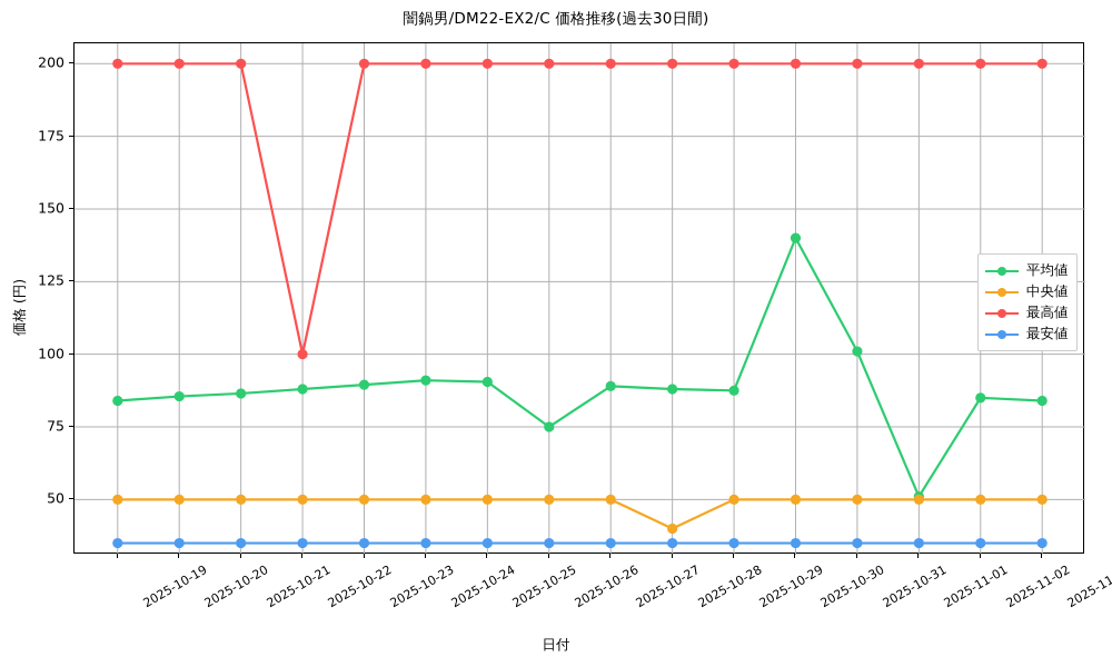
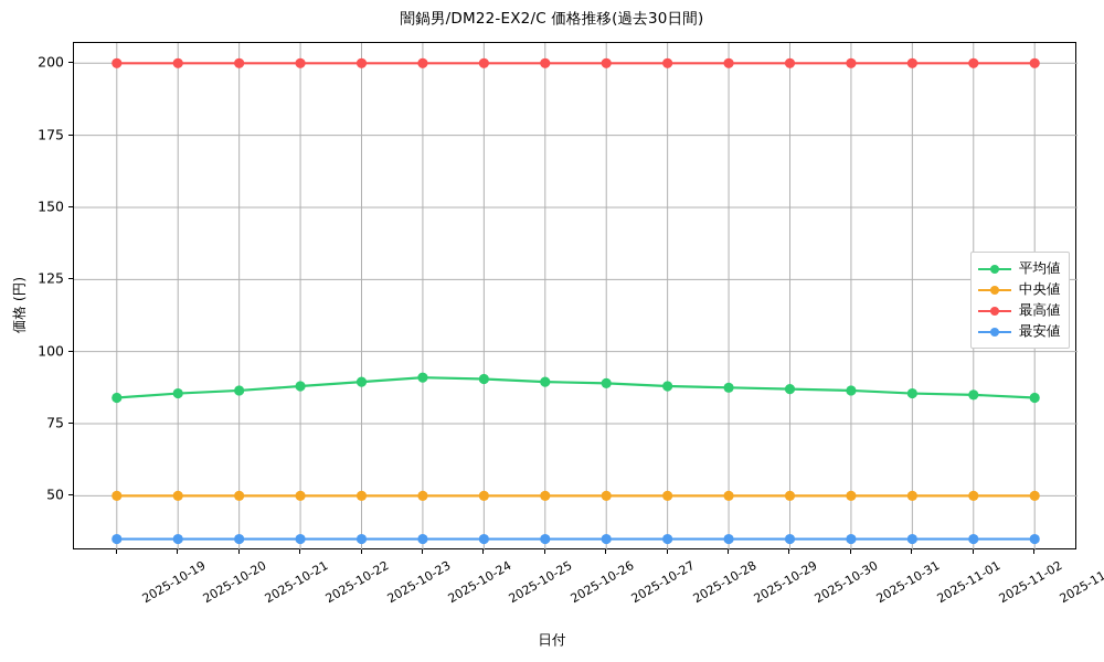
最高値/2025-10-22: 100 -> 200
平均値/2025-10-26: 75 -> 90
中央値/2025-10-28: 40 -> 50
平均値/2025-10-30: 140 -> 87
平均値/2025-10-31: 101 -> 86
平均値/2025-11-01: 51 -> 86
